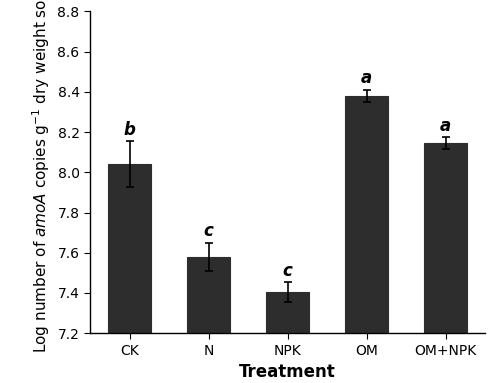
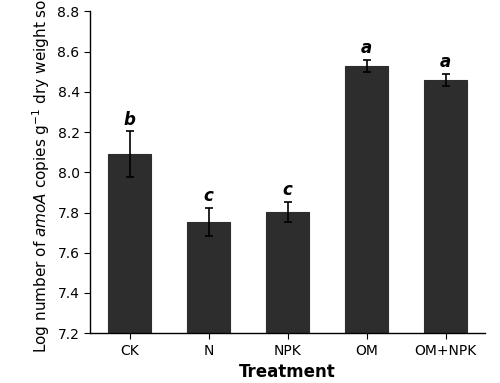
CK: 8.040 -> 8.090
N: 7.580 -> 7.755
NPK: 7.405 -> 7.805
OM: 8.380 -> 8.530
OM+NPK: 8.145 -> 8.460
